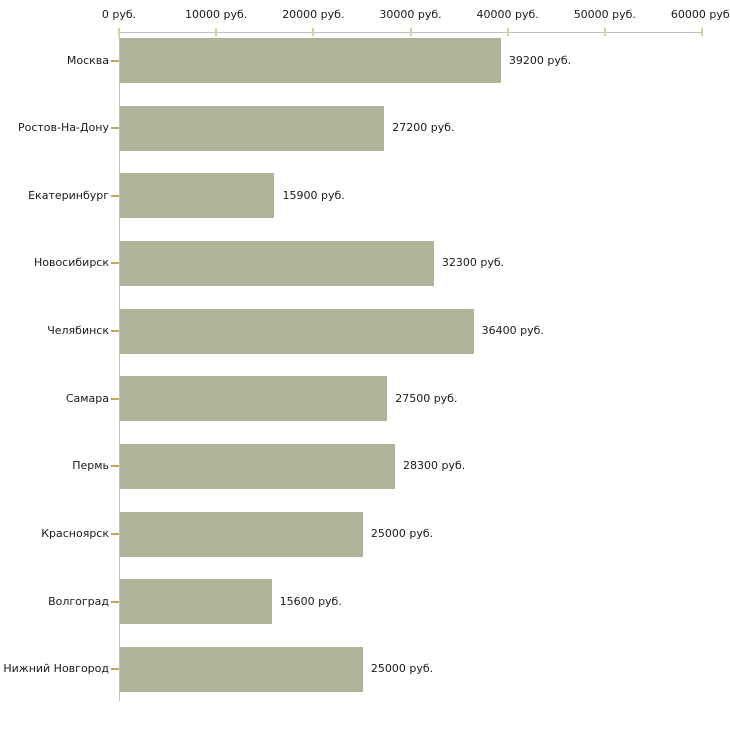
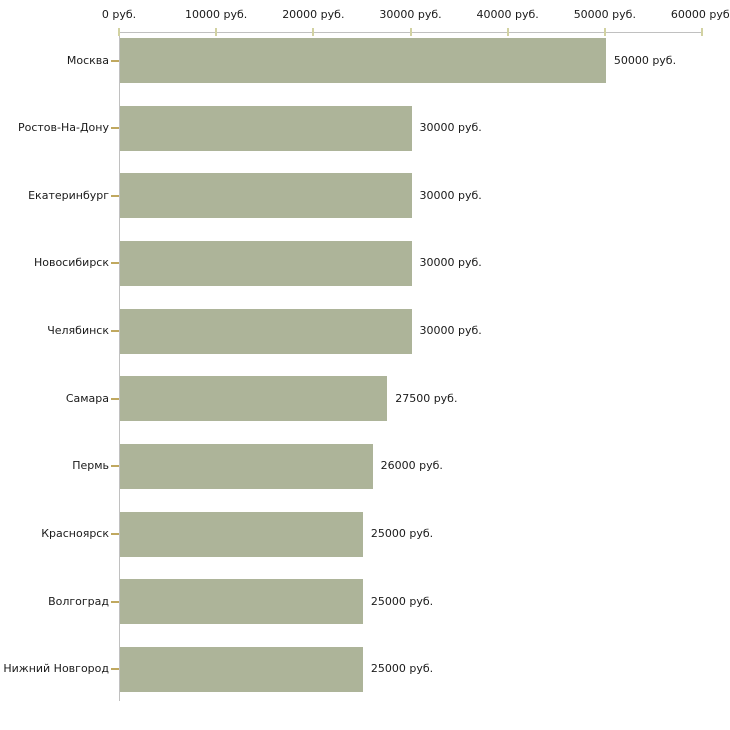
Москва: 39200 -> 50000
Ростов-На-Дону: 27200 -> 30000
Екатеринбург: 15900 -> 30000
Новосибирск: 32300 -> 30000
Челябинск: 36400 -> 30000
Пермь: 28300 -> 26000
Волгоград: 15600 -> 25000
